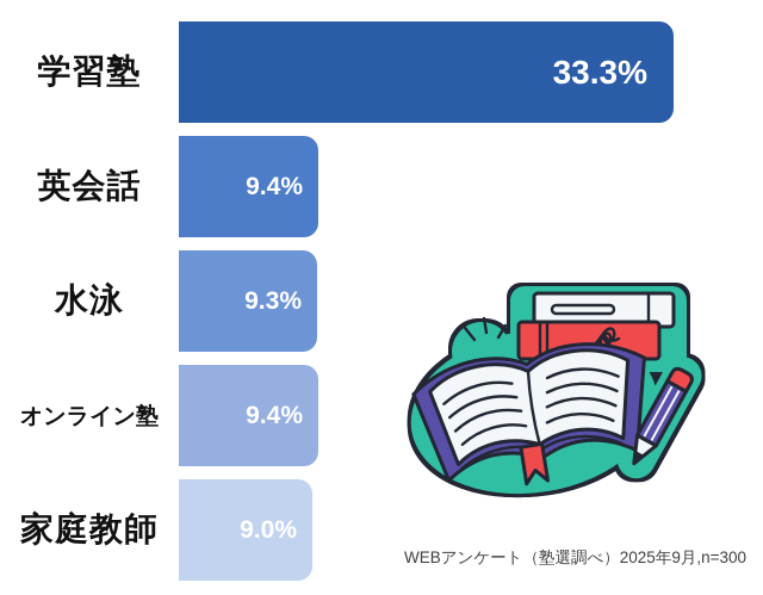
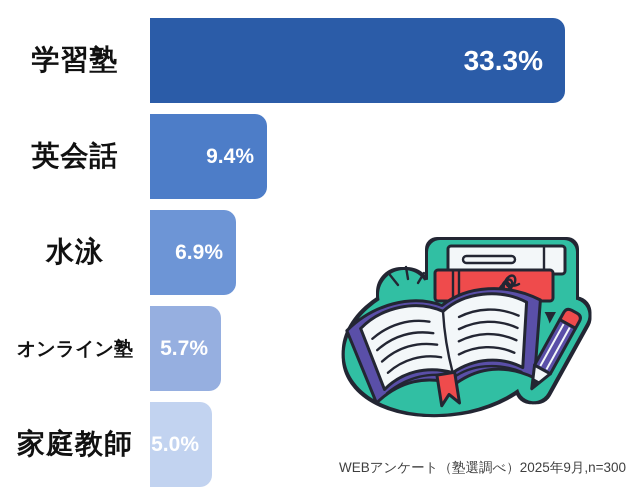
水泳: 9.3% -> 6.9%
オンライン塾: 9.4% -> 5.7%
家庭教師: 9.0% -> 5.0%
